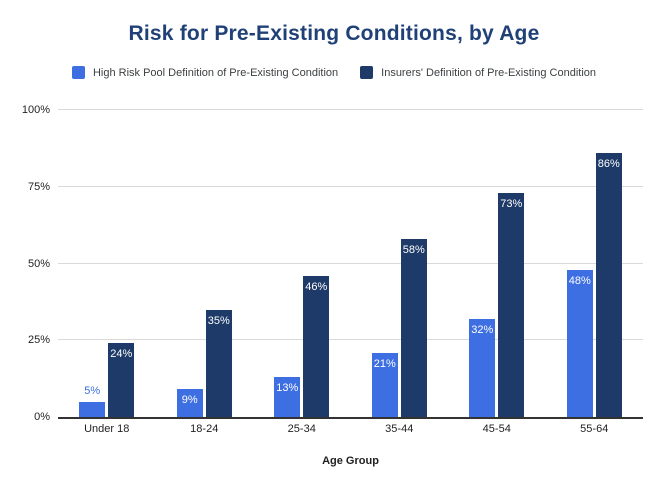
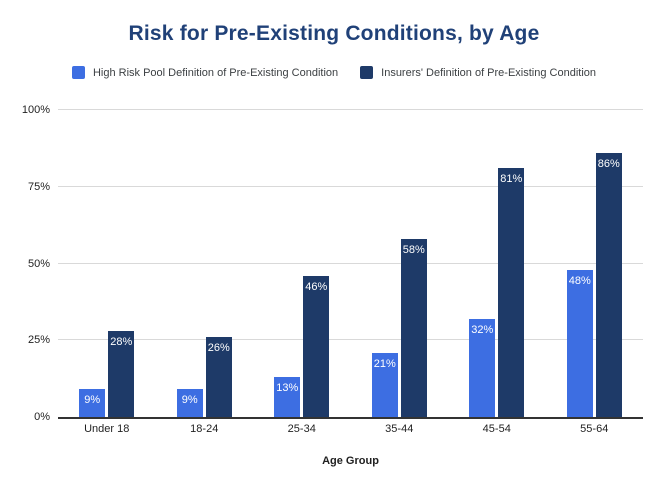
High Risk Pool Definition of Pre-Existing Condition/Under 18: 5% -> 9%
Insurers' Definition of Pre-Existing Condition/Under 18: 24% -> 28%
Insurers' Definition of Pre-Existing Condition/18-24: 35% -> 26%
Insurers' Definition of Pre-Existing Condition/45-54: 73% -> 81%
